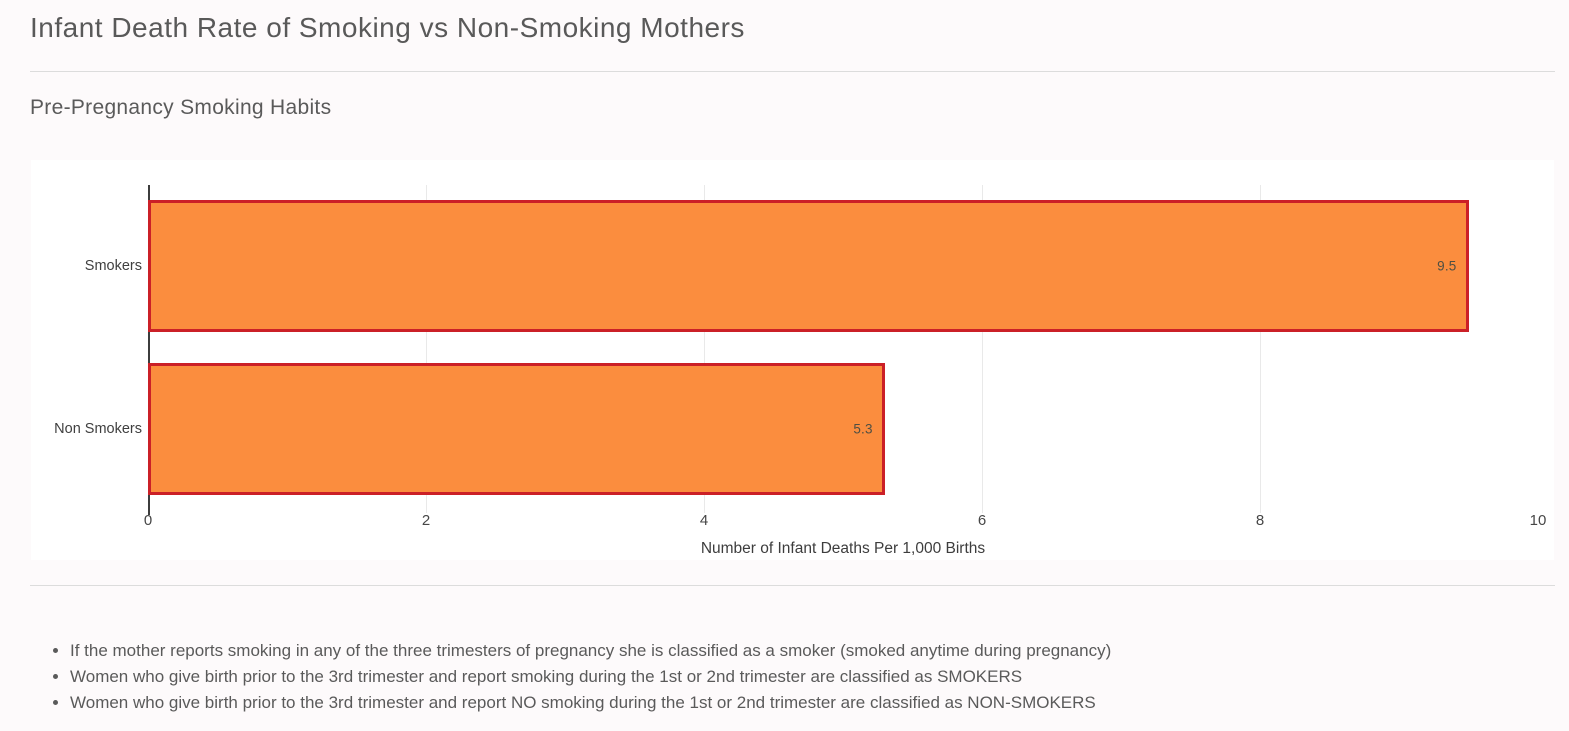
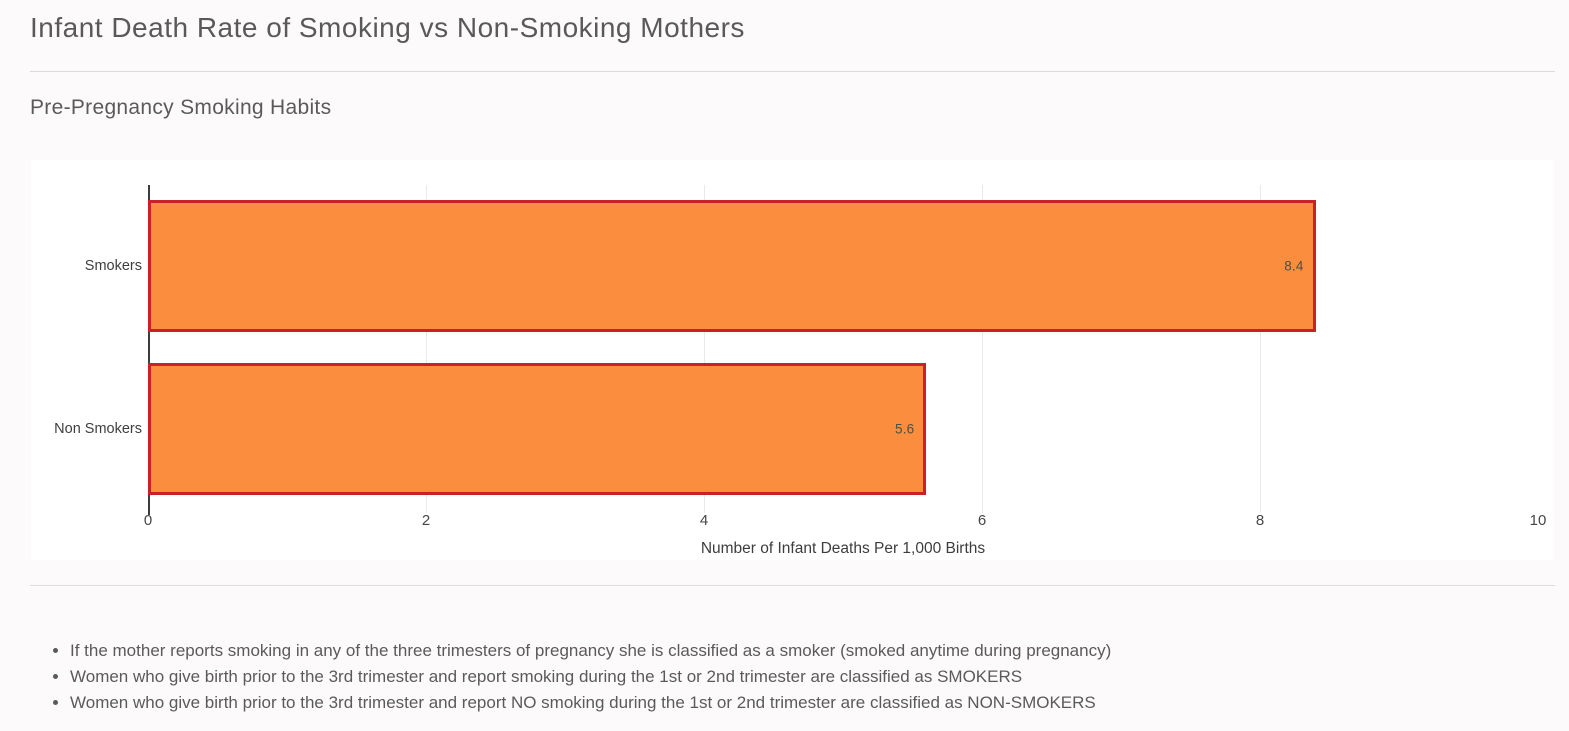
Smokers: 9.5 -> 8.4
Non Smokers: 5.3 -> 5.6
